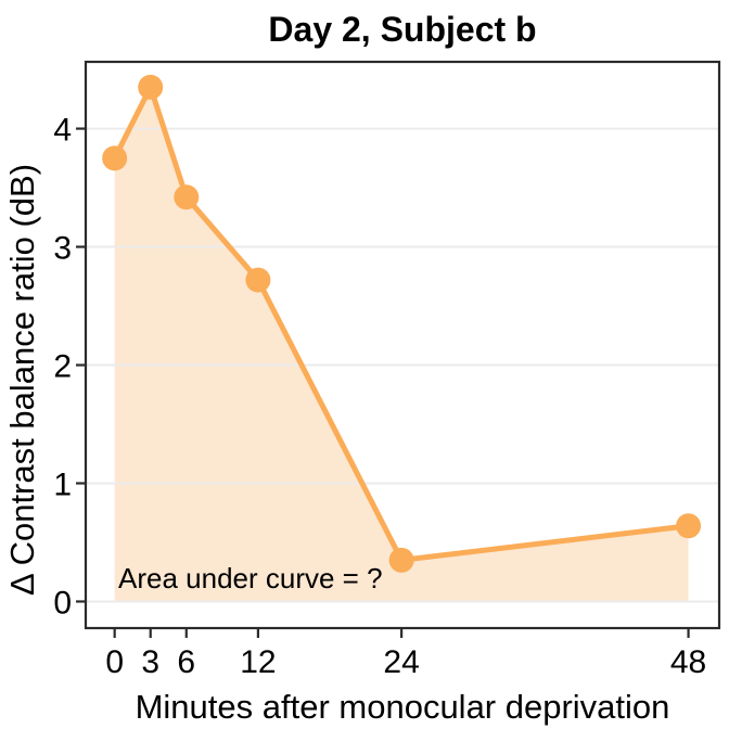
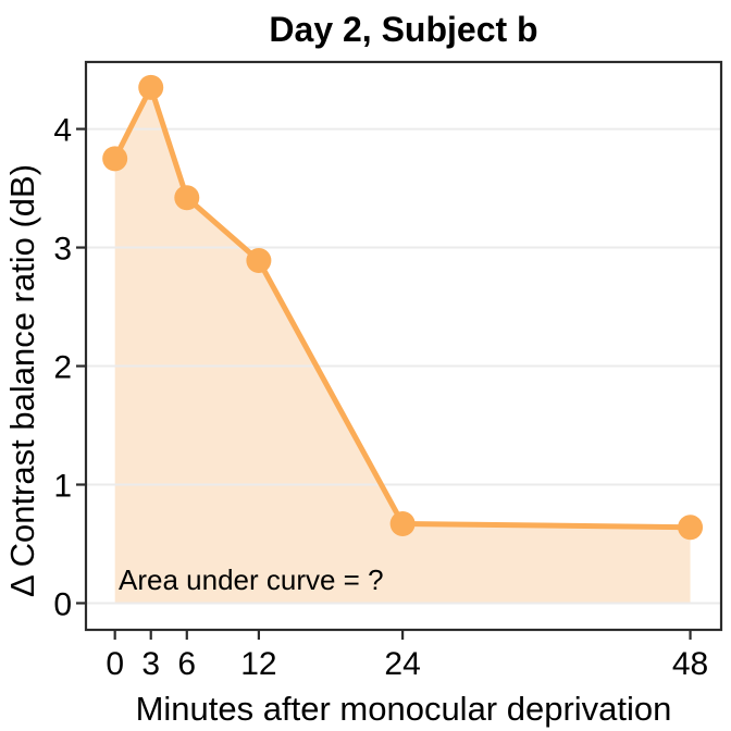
12: 2.72 -> 2.89
24: 0.35 -> 0.67
